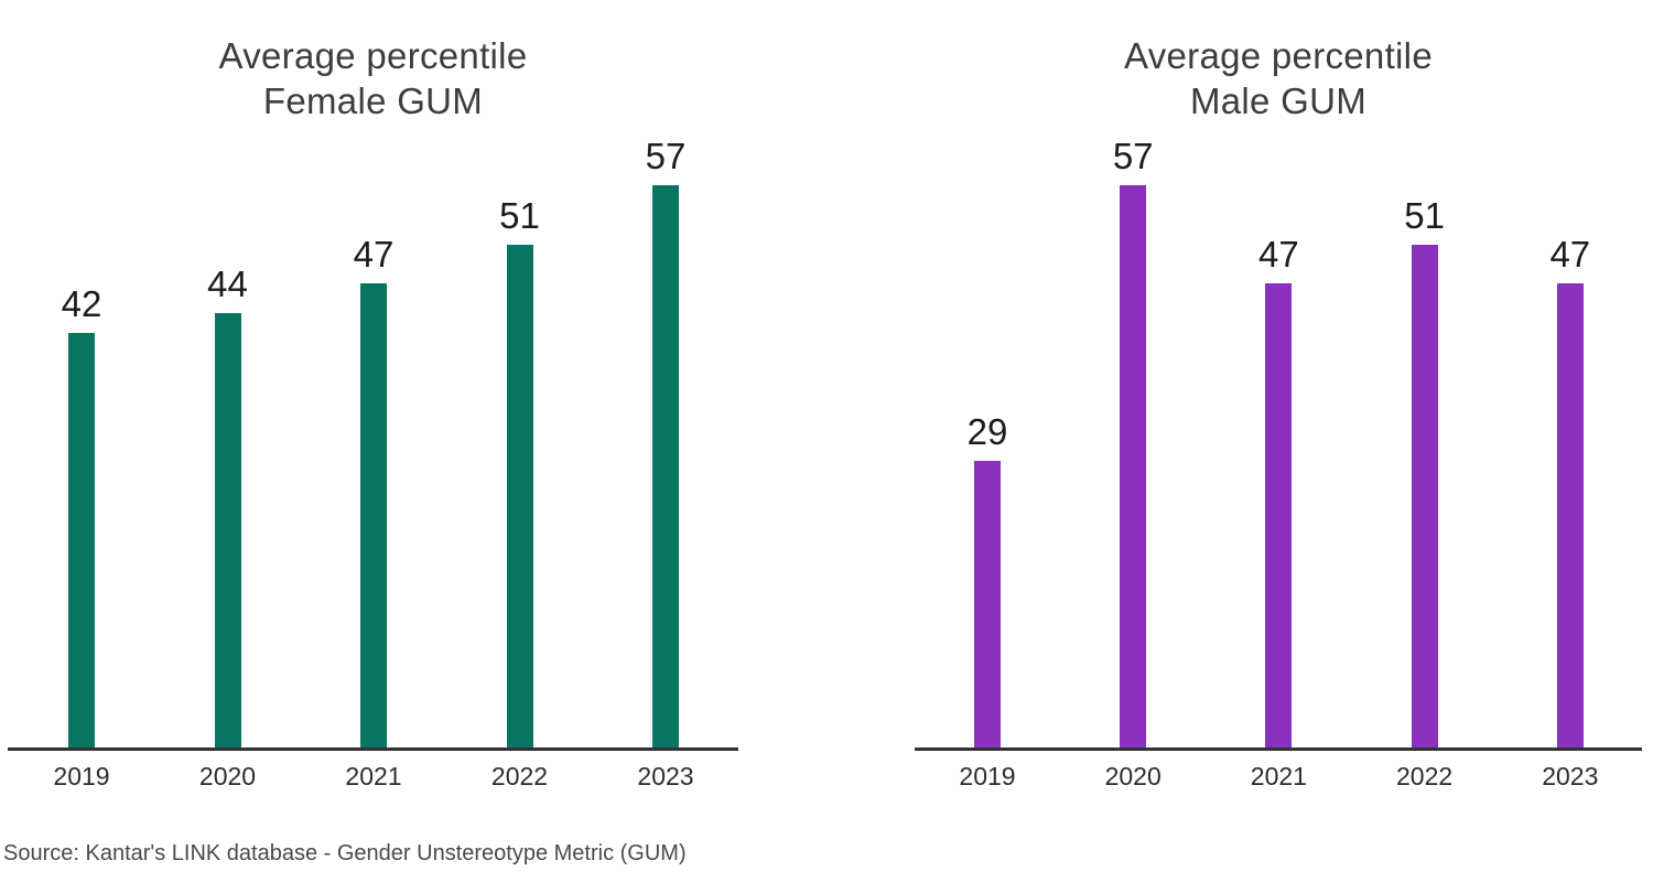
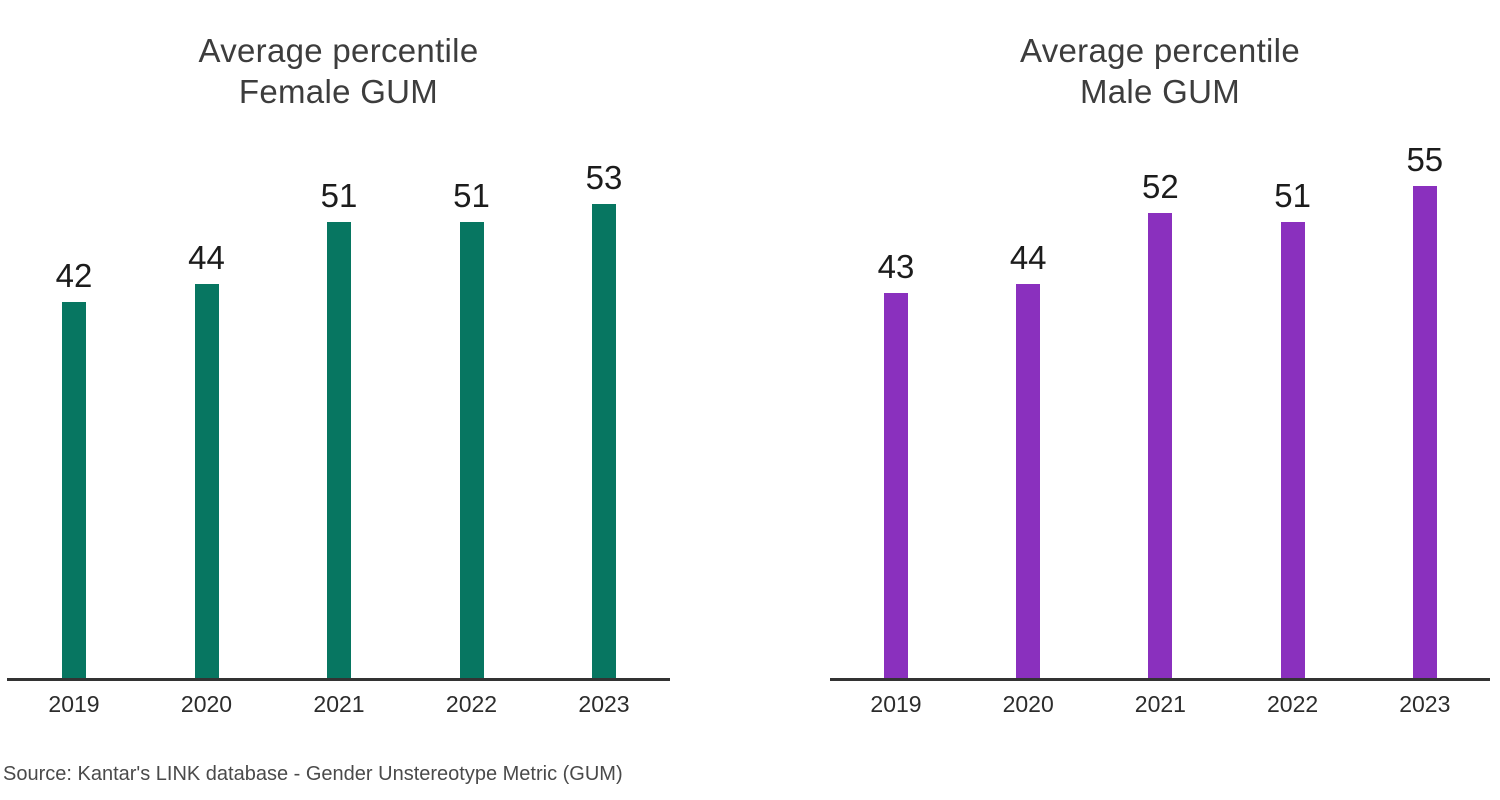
Average percentile Female GUM/2021: 47 -> 51
Average percentile Female GUM/2023: 57 -> 53
Average percentile Male GUM/2019: 29 -> 43
Average percentile Male GUM/2020: 57 -> 44
Average percentile Male GUM/2021: 47 -> 52
Average percentile Male GUM/2023: 47 -> 55
